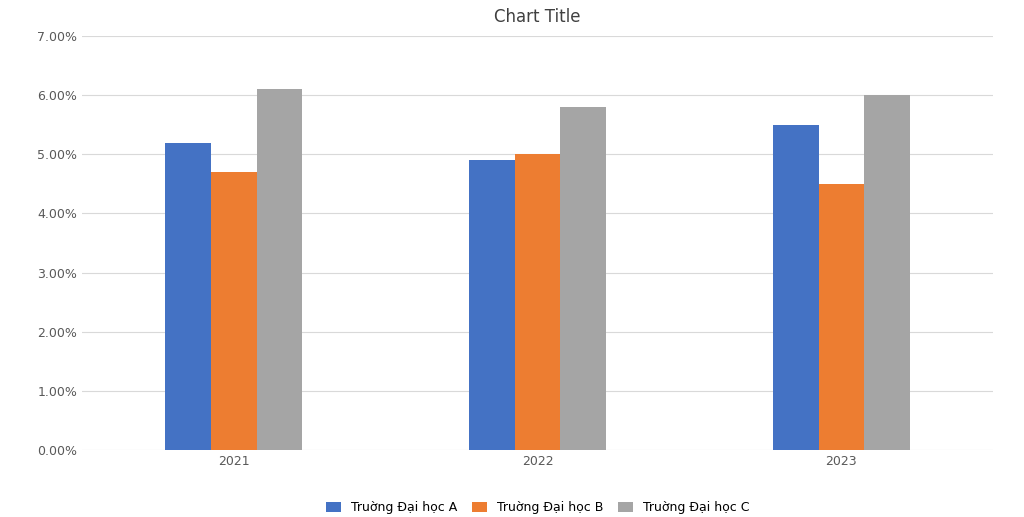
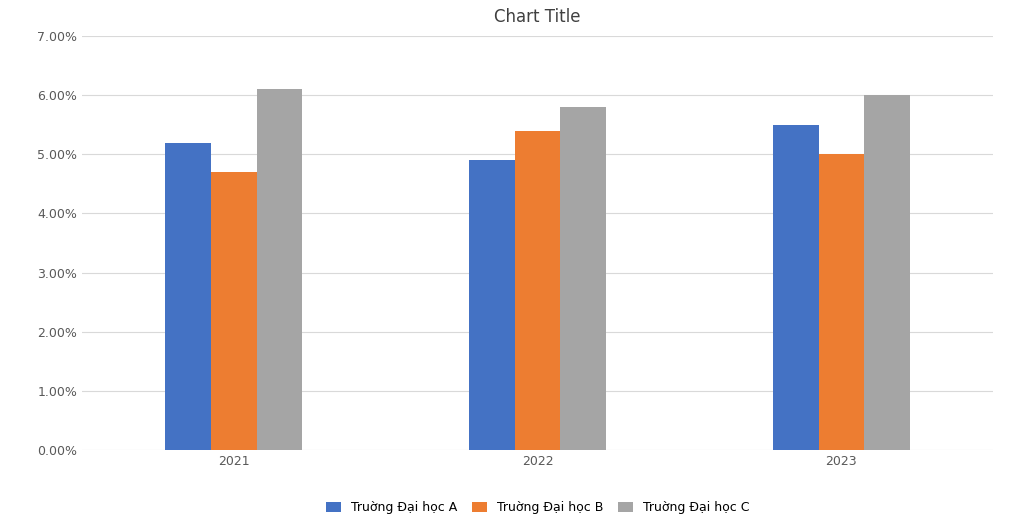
Truờng Đại học B/2022: 5.0% -> 5.4%
Truờng Đại học B/2023: 4.5% -> 5.0%
